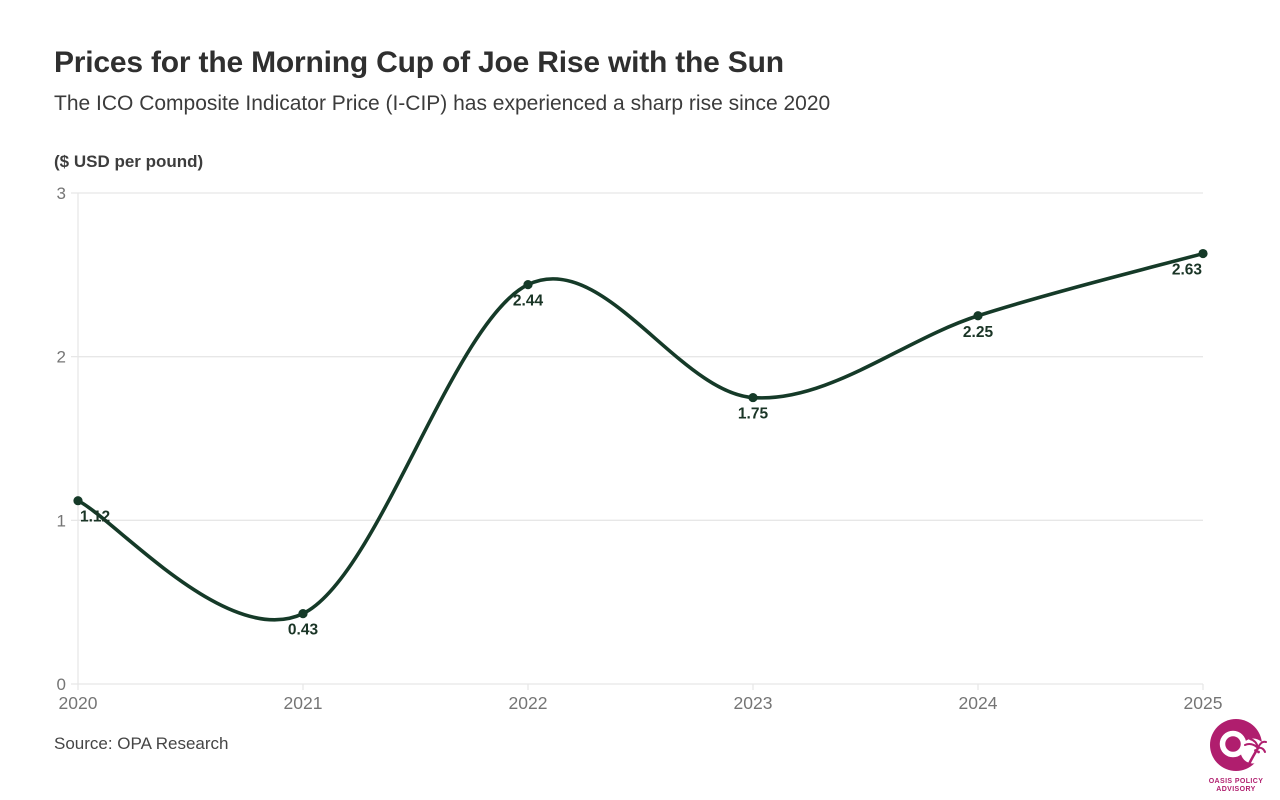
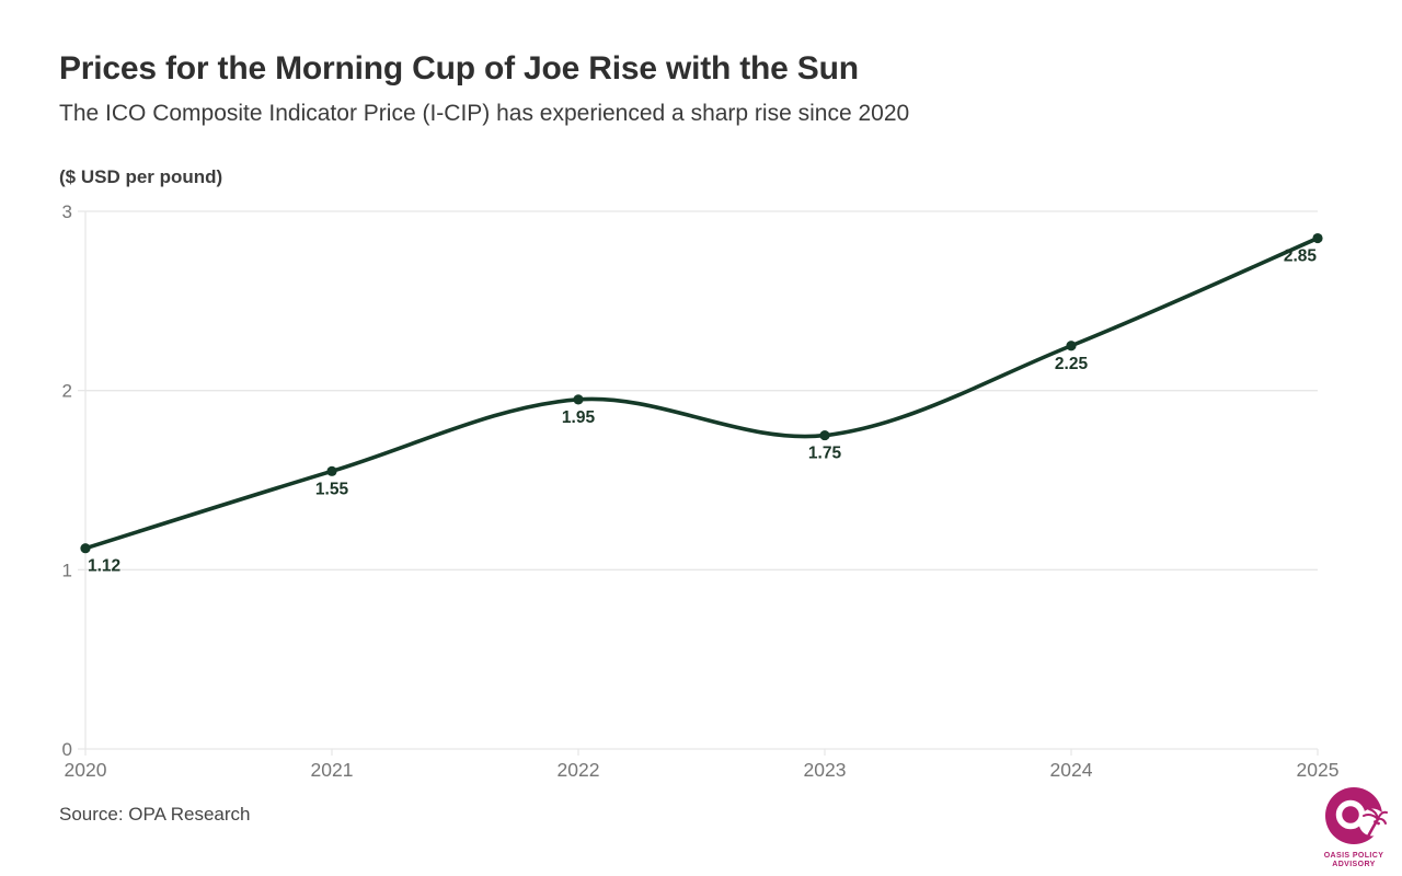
2021: 0.43 -> 1.55
2022: 2.44 -> 1.95
2025: 2.63 -> 2.85
